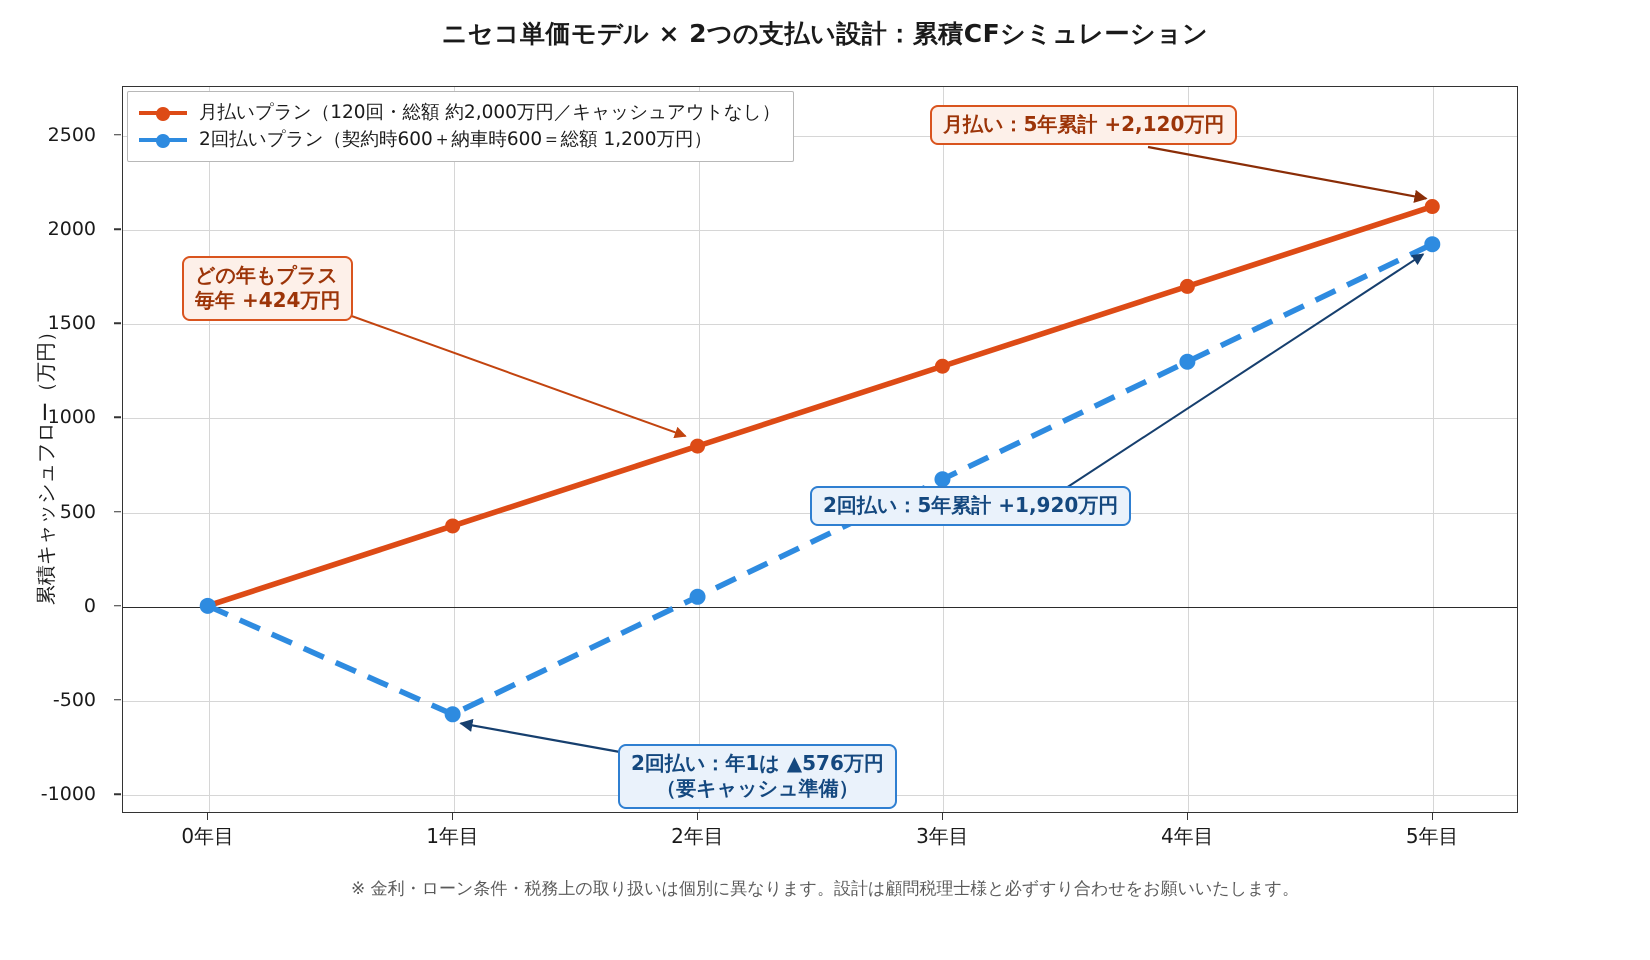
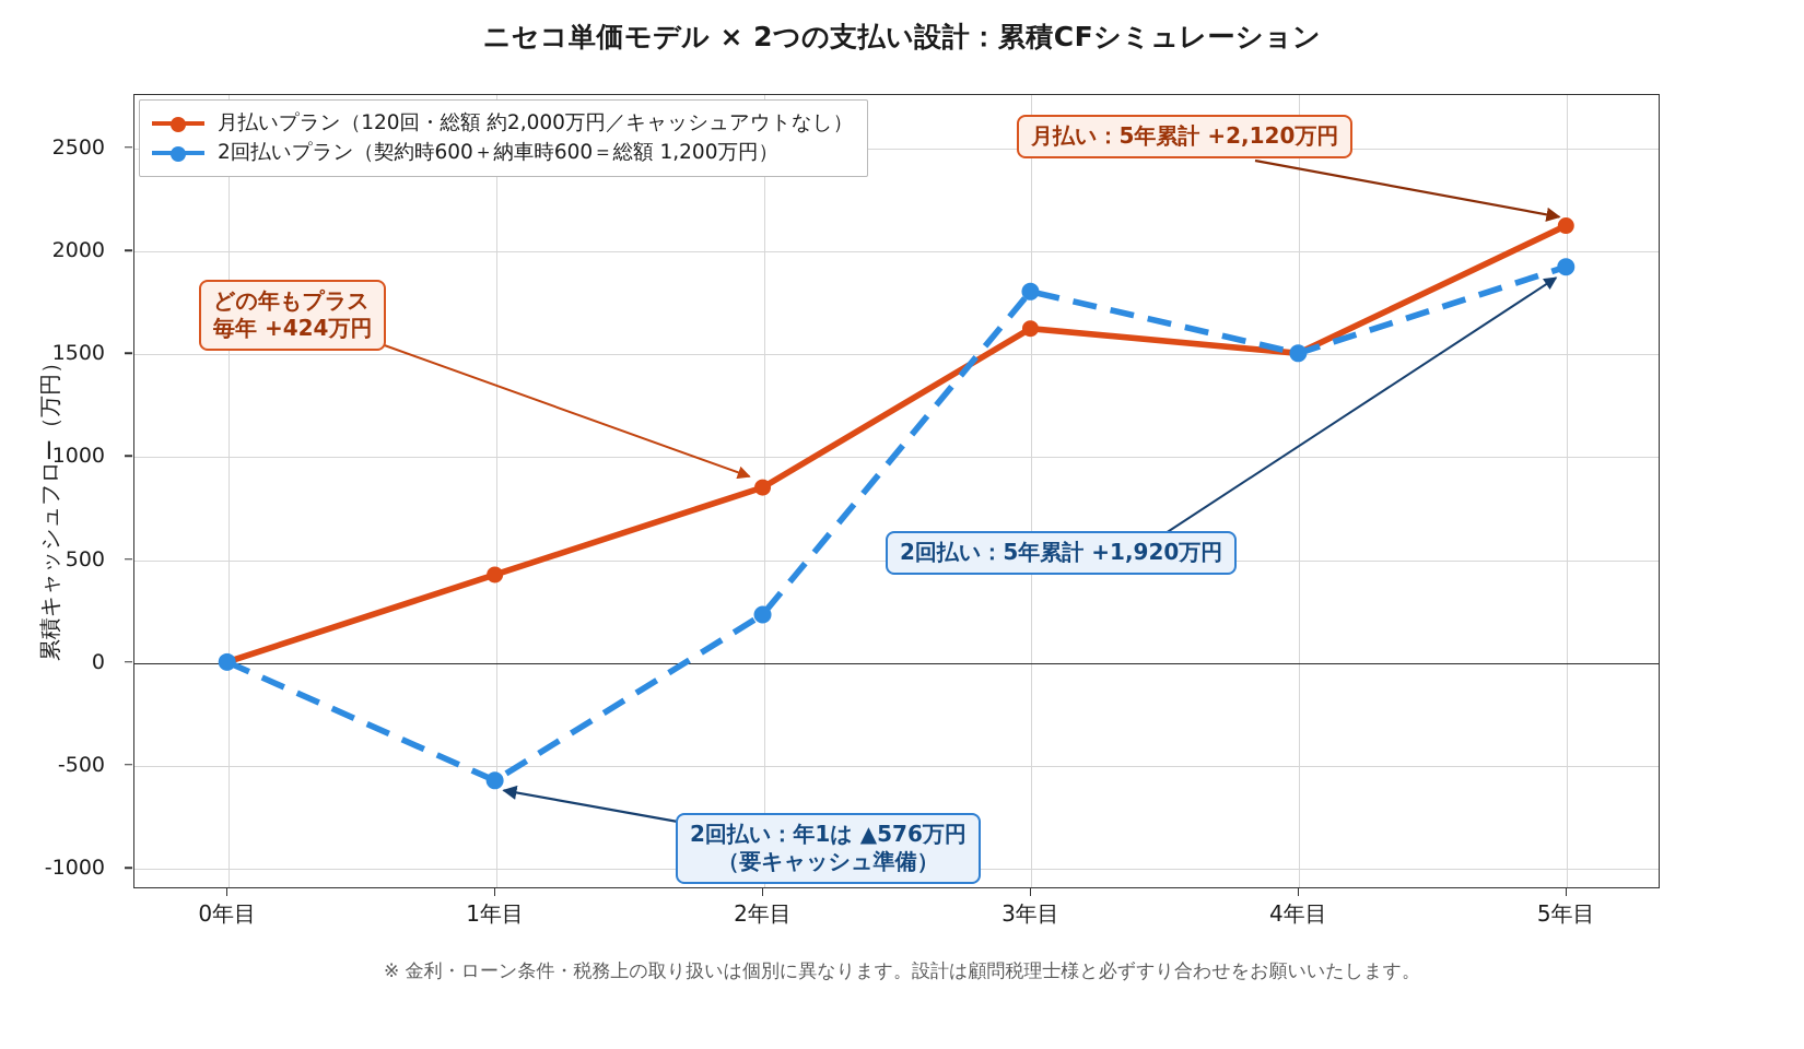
2回払いプラン（契約時600＋納車時600＝総額 1,200万円）/2年目: 50 -> 230
月払いプラン（120回・総額 約2,000万円／キャッシュアウトなし）/3年目: 1270 -> 1620
2回払いプラン（契約時600＋納車時600＝総額 1,200万円）/3年目: 670 -> 1800
月払いプラン（120回・総額 約2,000万円／キャッシュアウトなし）/4年目: 1700 -> 1500
2回払いプラン（契約時600＋納車時600＝総額 1,200万円）/4年目: 1300 -> 1500
